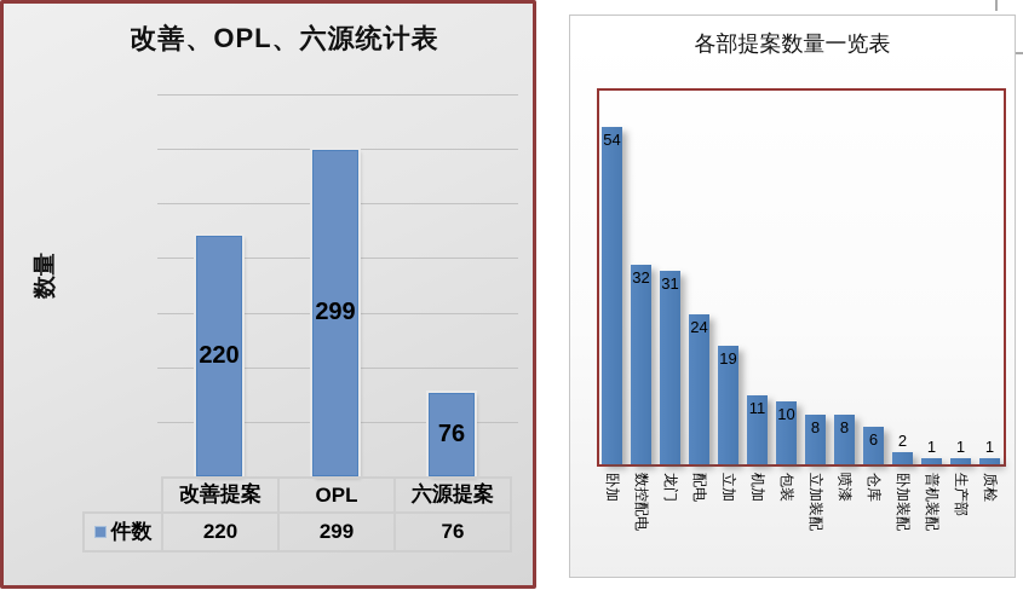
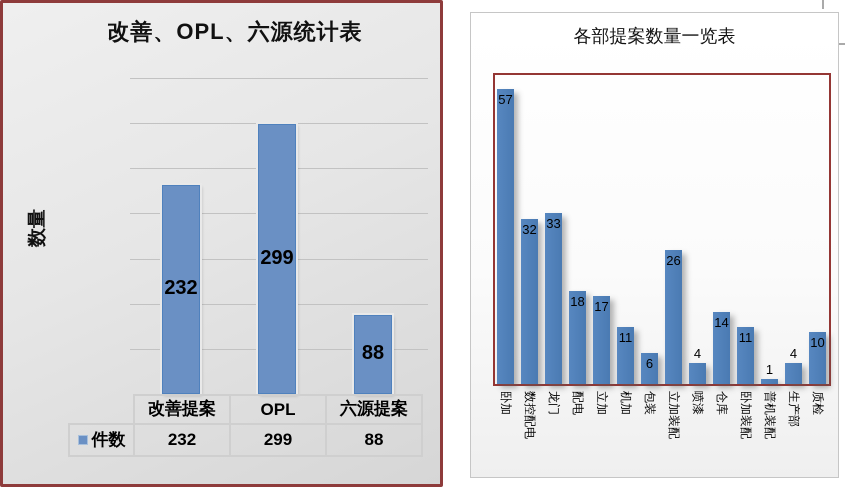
改善、OPL、六源统计表/改善提案: 220 -> 232
改善、OPL、六源统计表/六源提案: 76 -> 88
各部提案数量一览表/卧加: 54 -> 57
各部提案数量一览表/龙门: 31 -> 33
各部提案数量一览表/配电: 24 -> 18
各部提案数量一览表/立加: 19 -> 17
各部提案数量一览表/包装: 10 -> 6
各部提案数量一览表/立加装配: 8 -> 26
各部提案数量一览表/喷漆: 8 -> 4
各部提案数量一览表/仓库: 6 -> 14
各部提案数量一览表/卧加装配: 2 -> 11
各部提案数量一览表/生产部: 1 -> 4
各部提案数量一览表/质检: 1 -> 10
